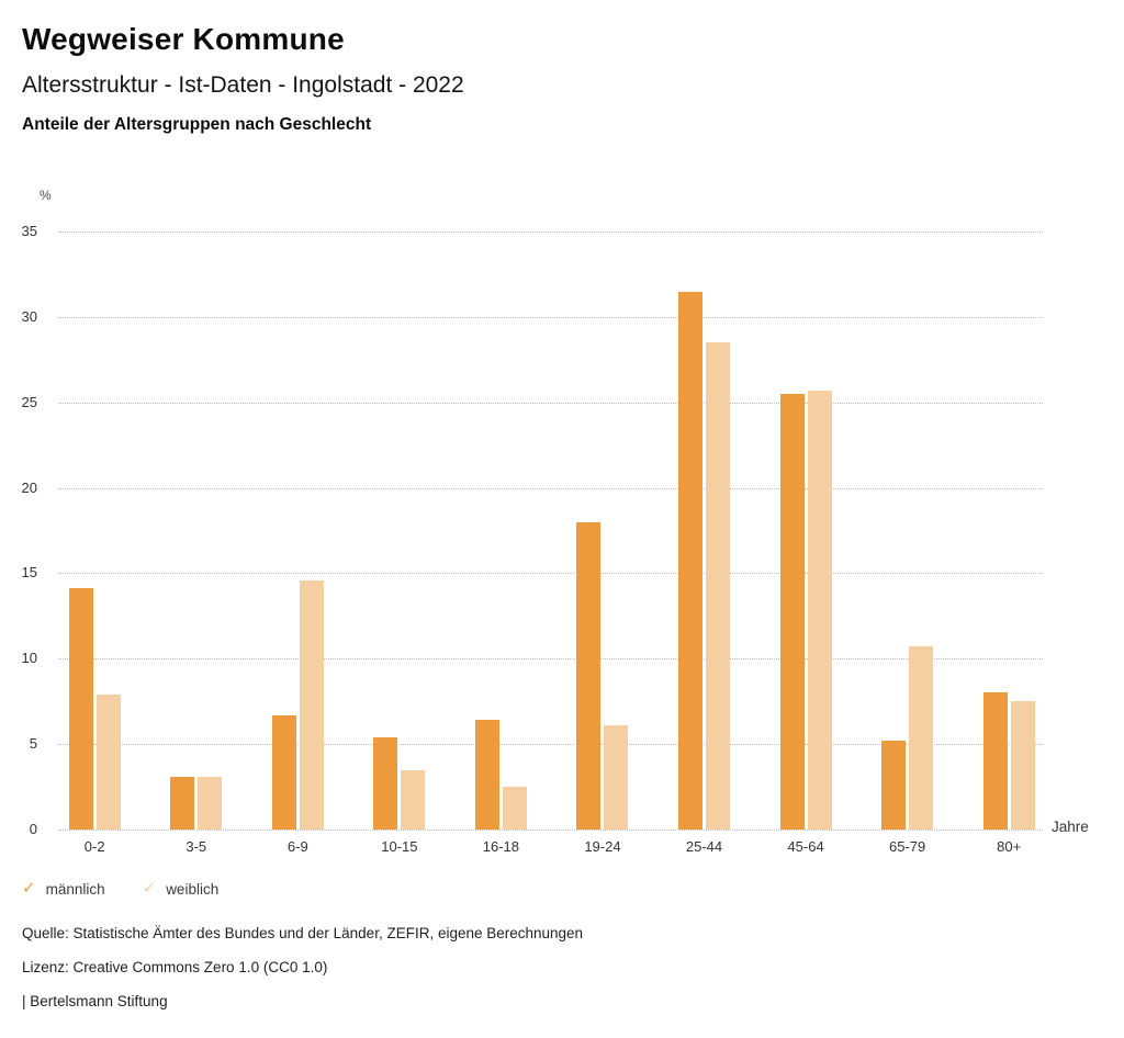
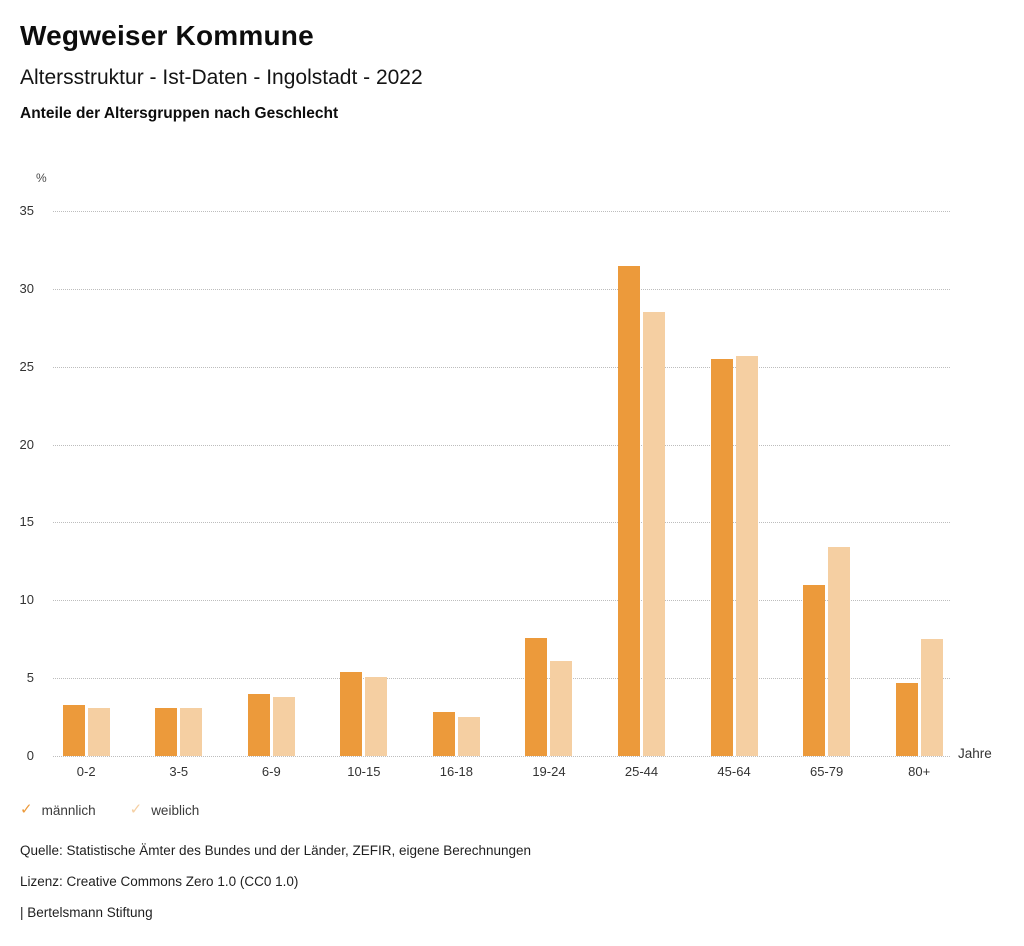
männlich/0-2: 14.1 -> 3.3
weiblich/0-2: 7.9 -> 3.1
männlich/6-9: 6.7 -> 4.0
weiblich/6-9: 14.6 -> 3.8
weiblich/10-15: 3.5 -> 5.1
männlich/16-18: 6.4 -> 2.8
männlich/19-24: 18.0 -> 7.6
männlich/65-79: 5.2 -> 11.0
weiblich/65-79: 10.7 -> 13.4
männlich/80+: 8.0 -> 4.7
